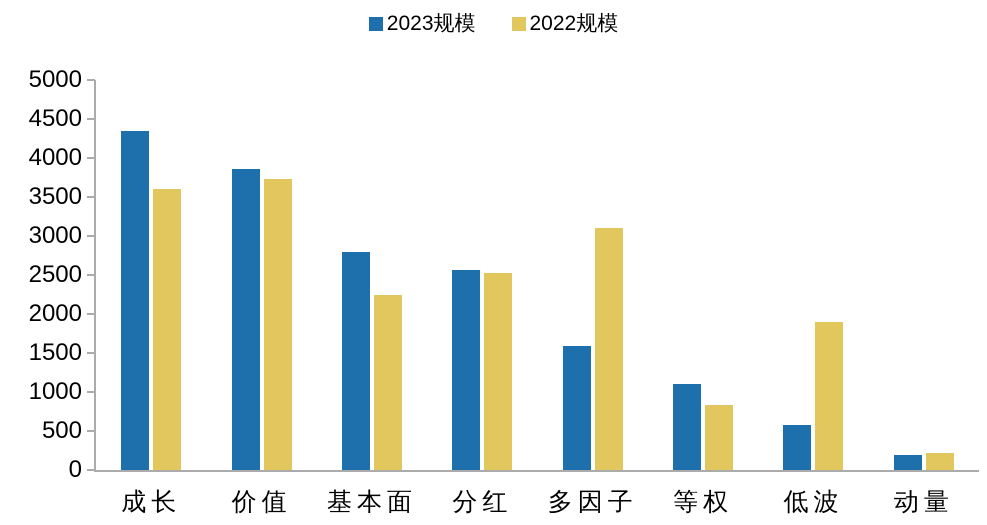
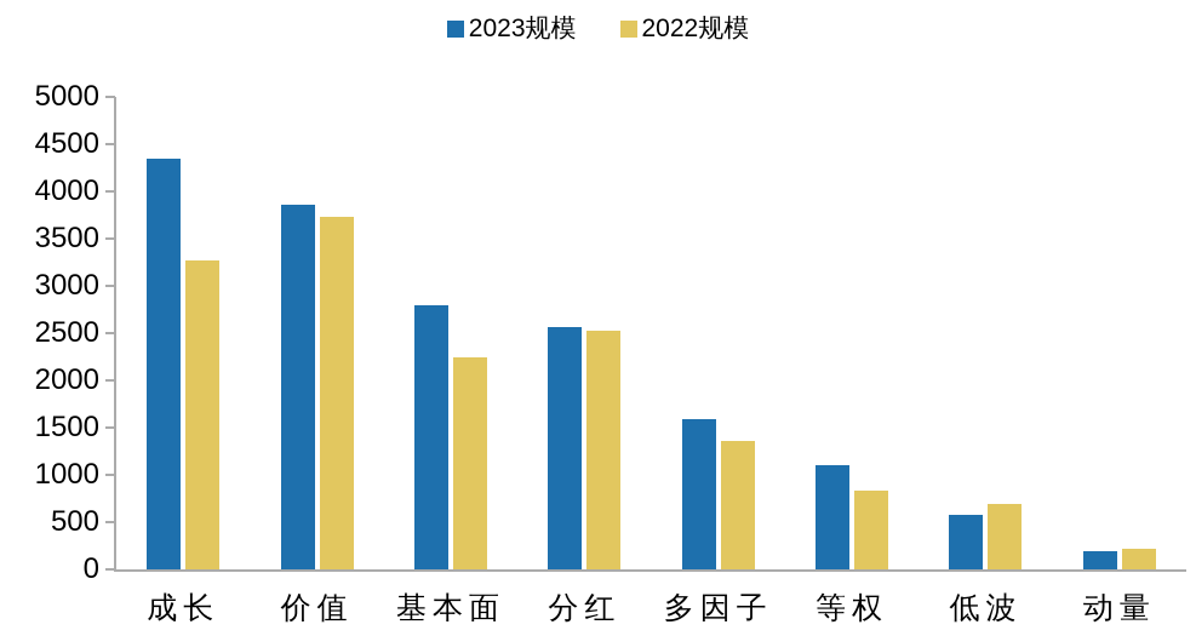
2022规模/成长: 3600 -> 3300
2022规模/多因子: 3100 -> 1400
2022规模/低波: 1900 -> 700
